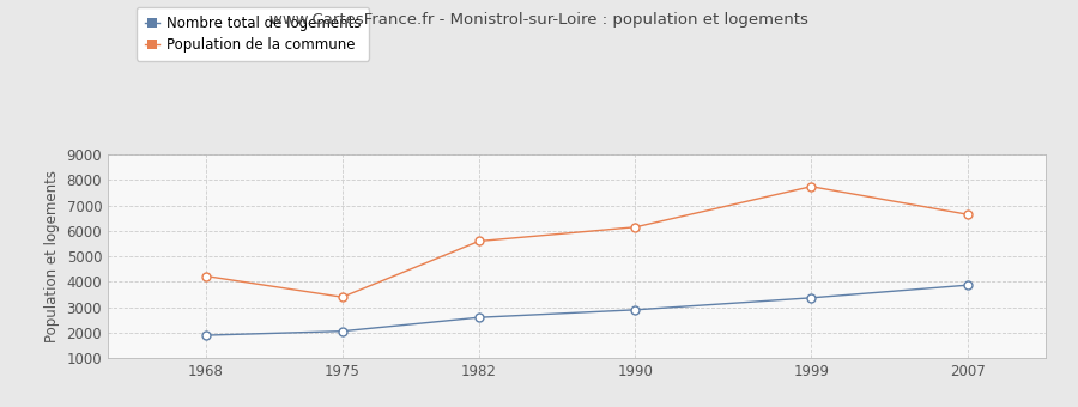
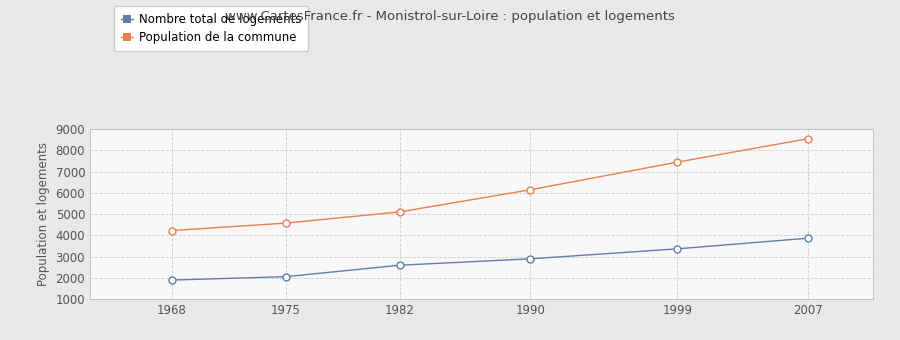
Population de la commune/1975: 3400 -> 4580
Population de la commune/1982: 5600 -> 5110
Population de la commune/1999: 7750 -> 7450
Population de la commune/2007: 6650 -> 8550
